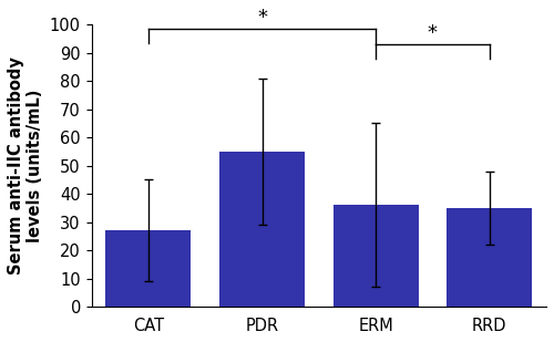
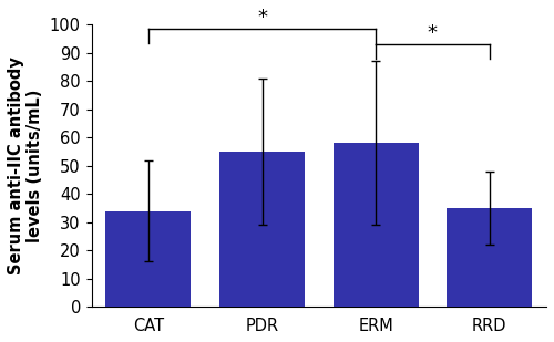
CAT: 27 -> 34
ERM: 36 -> 58
